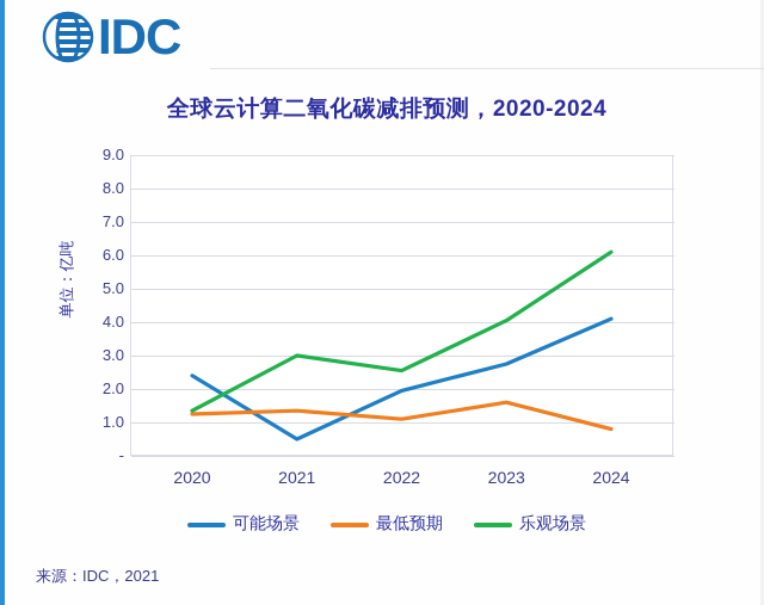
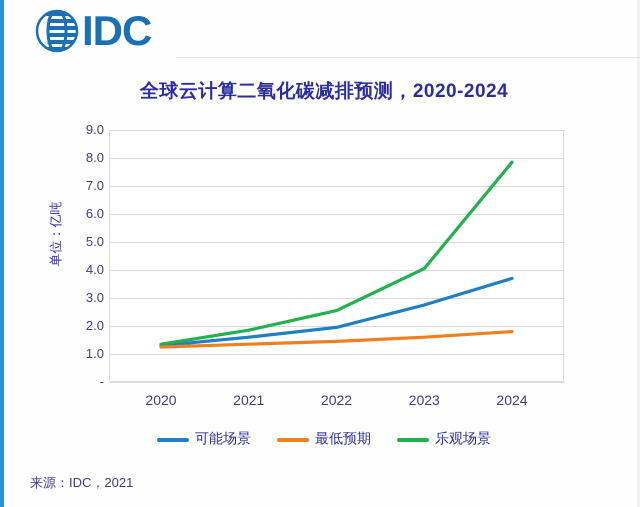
可能场景/2020: 2.4 -> 1.3
可能场景/2021: 0.5 -> 1.6
乐观场景/2021: 3.0 -> 1.9
最低预期/2022: 1.1 -> 1.4
可能场景/2024: 4.1 -> 3.7
最低预期/2024: 0.8 -> 1.8
乐观场景/2024: 6.1 -> 7.8
